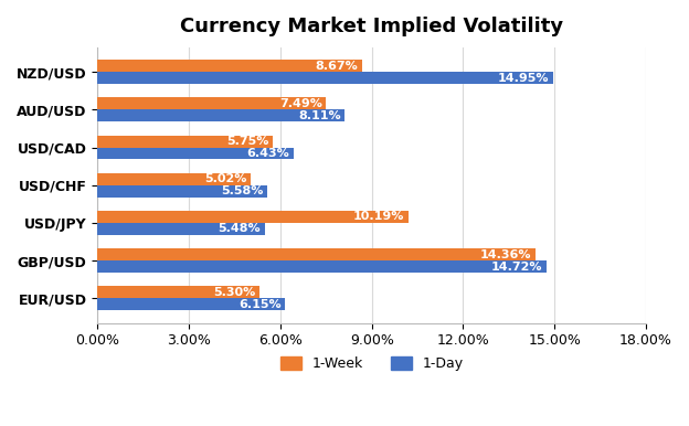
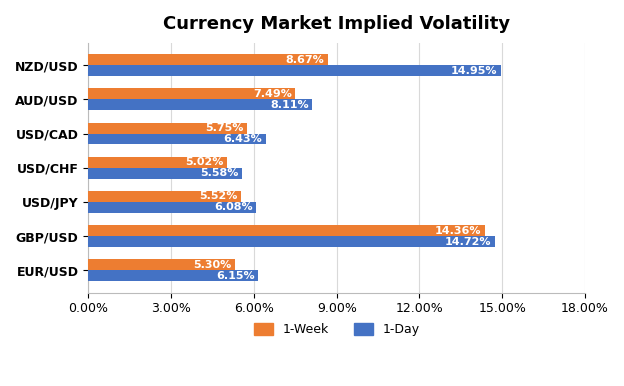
1-Week/USD/JPY: 10.19% -> 5.52%
1-Day/USD/JPY: 5.48% -> 6.08%
